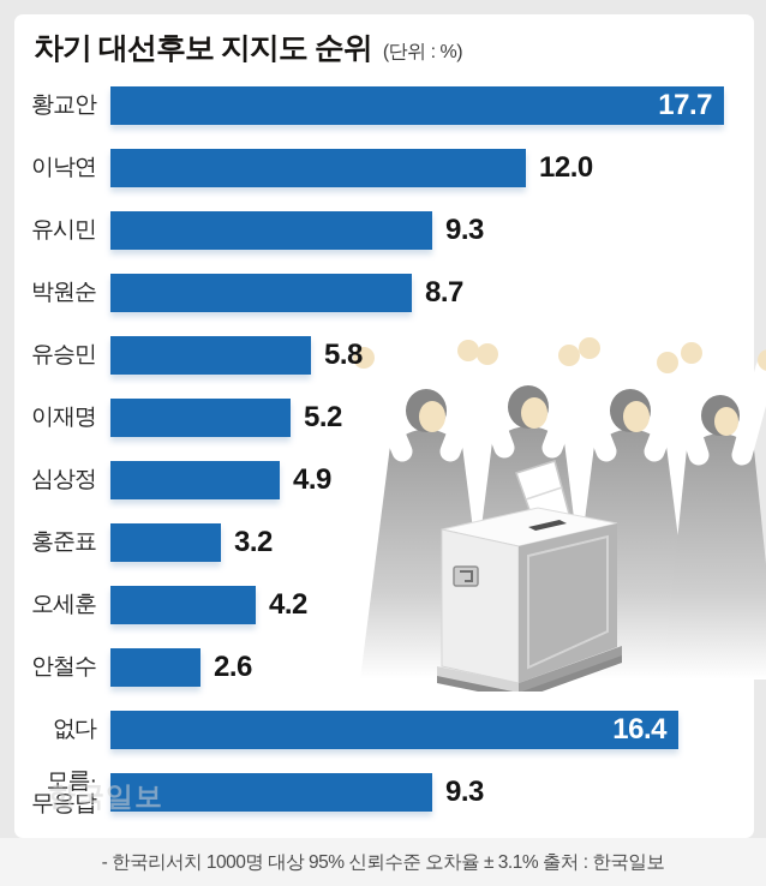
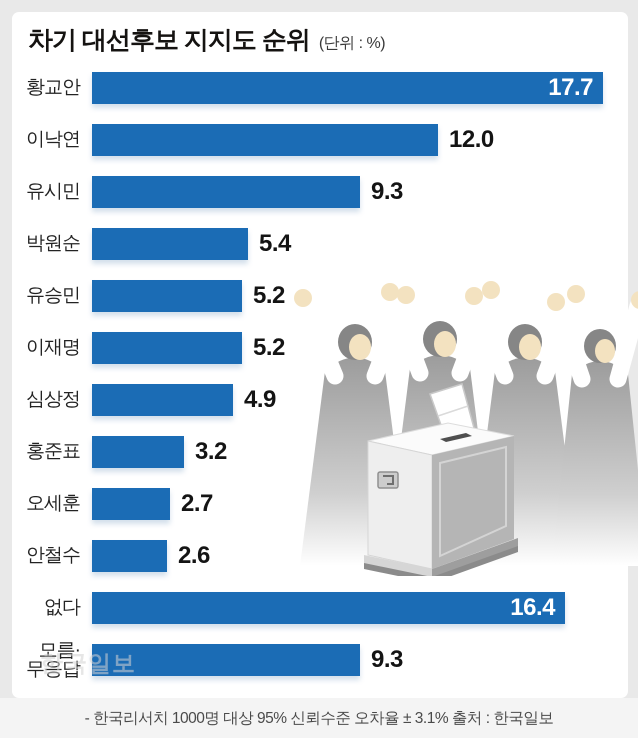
박원순: 8.7 -> 5.4
유승민: 5.8 -> 5.2
오세훈: 4.2 -> 2.7
